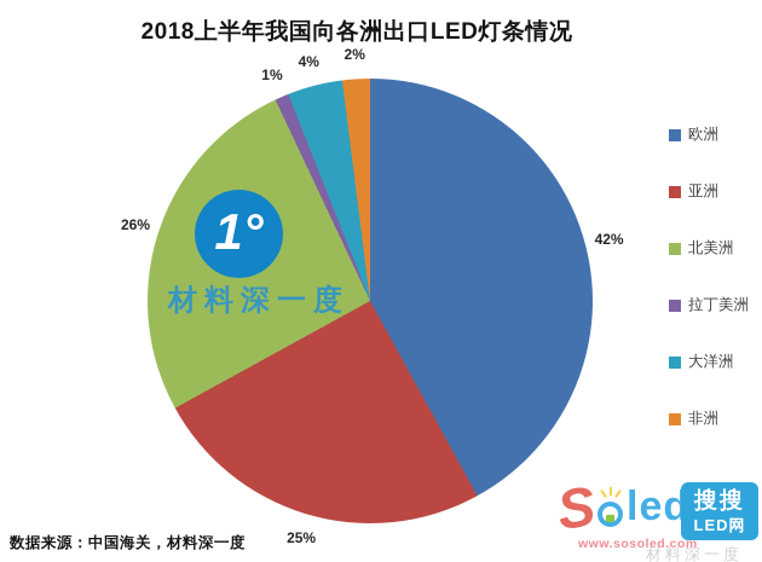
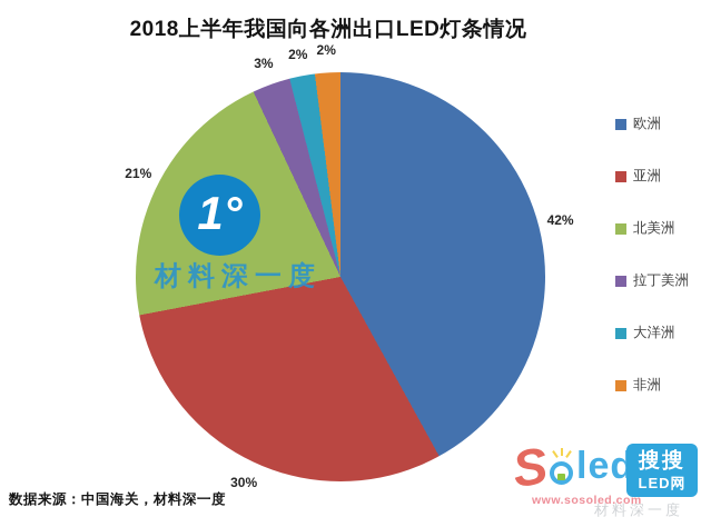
亚洲: 25% -> 30%
北美洲: 26% -> 21%
拉丁美洲: 1% -> 3%
大洋洲: 4% -> 2%
